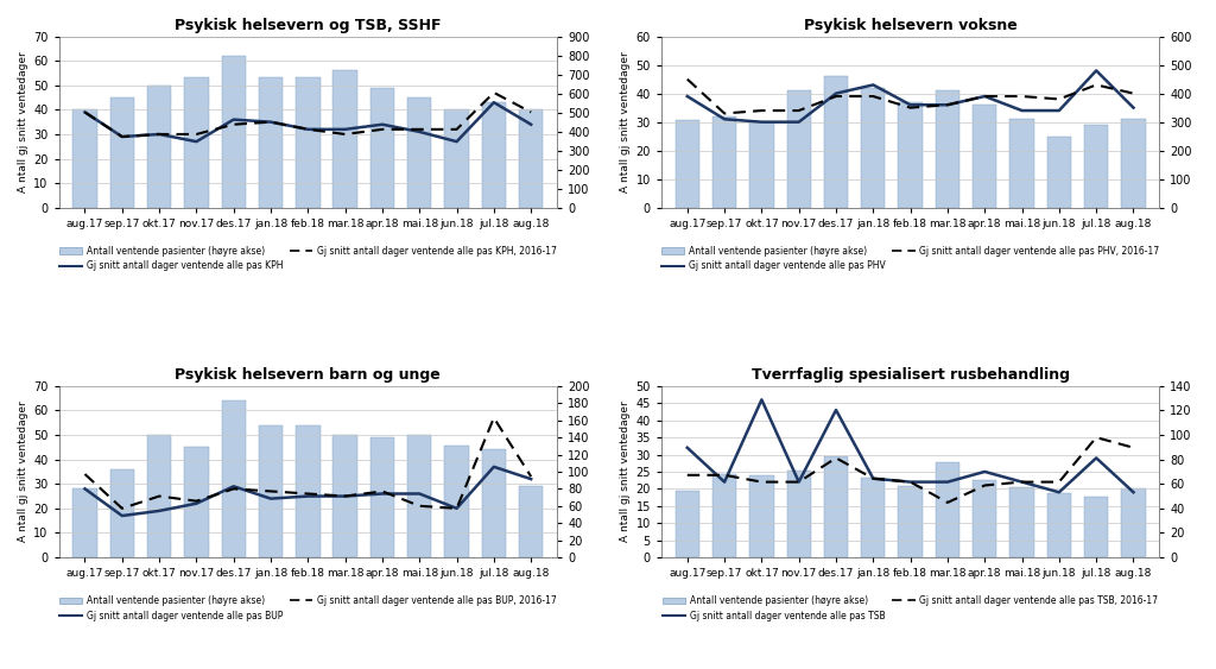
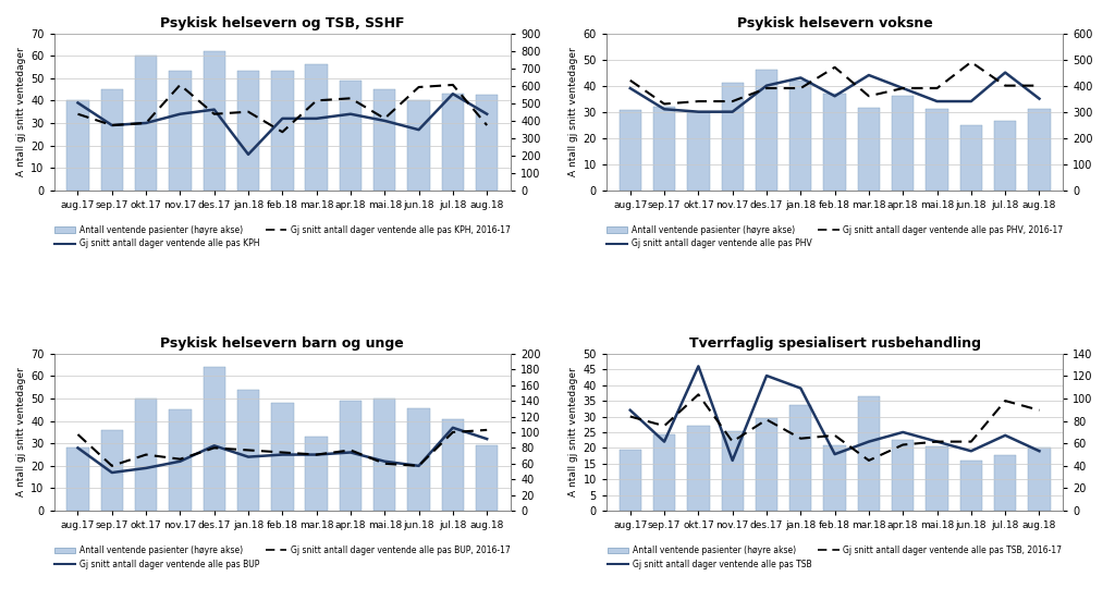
Psykisk helsevern og TSB, SSHF/Gj snitt antall dager ventende alle pas KPH, 2016-17/aug.17: 39 -> 34
Psykisk helsevern og TSB, SSHF/Antall ventende pasienter (høyre akse)/okt.17: 640 -> 770
Psykisk helsevern og TSB, SSHF/Gj snitt antall dager ventende alle pas KPH/nov.17: 27 -> 34
Psykisk helsevern og TSB, SSHF/Gj snitt antall dager ventende alle pas KPH, 2016-17/nov.17: 30 -> 47
Psykisk helsevern og TSB, SSHF/Gj snitt antall dager ventende alle pas KPH/jan.18: 35 -> 16
Psykisk helsevern og TSB, SSHF/Gj snitt antall dager ventende alle pas KPH, 2016-17/feb.18: 32 -> 26
Psykisk helsevern og TSB, SSHF/Gj snitt antall dager ventende alle pas KPH, 2016-17/mar.18: 30 -> 40
Psykisk helsevern og TSB, SSHF/Gj snitt antall dager ventende alle pas KPH, 2016-17/apr.18: 32 -> 41
Psykisk helsevern og TSB, SSHF/Gj snitt antall dager ventende alle pas KPH, 2016-17/jun.18: 32 -> 46
Psykisk helsevern og TSB, SSHF/Antall ventende pasienter (høyre akse)/aug.18: 510 -> 550
Psykisk helsevern og TSB, SSHF/Gj snitt antall dager ventende alle pas KPH, 2016-17/aug.18: 39 -> 29
Psykisk helsevern voksne/Gj snitt antall dager ventende alle pas PHV, 2016-17/aug.17: 45 -> 42
Psykisk helsevern voksne/Gj snitt antall dager ventende alle pas PHV, 2016-17/feb.18: 35 -> 47
Psykisk helsevern voksne/Antall ventende pasienter (høyre akse)/mar.18: 410 -> 315
Psykisk helsevern voksne/Gj snitt antall dager ventende alle pas PHV/mar.18: 36 -> 44
Psykisk helsevern voksne/Gj snitt antall dager ventende alle pas PHV, 2016-17/jun.18: 38 -> 49
Psykisk helsevern voksne/Antall ventende pasienter (høyre akse)/jul.18: 290 -> 265
Psykisk helsevern voksne/Gj snitt antall dager ventende alle pas PHV/jul.18: 48 -> 45
Psykisk helsevern voksne/Gj snitt antall dager ventende alle pas PHV, 2016-17/jul.18: 43 -> 40
Psykisk helsevern barn og unge/Antall ventende pasienter (høyre akse)/feb.18: 154 -> 138
Psykisk helsevern barn og unge/Antall ventende pasienter (høyre akse)/mar.18: 143 -> 94
Psykisk helsevern barn og unge/Gj snitt antall dager ventende alle pas BUP/mai.18: 26 -> 22
Psykisk helsevern barn og unge/Antall ventende pasienter (høyre akse)/jul.18: 126 -> 116
Psykisk helsevern barn og unge/Gj snitt antall dager ventende alle pas BUP, 2016-17/jul.18: 57 -> 35
Psykisk helsevern barn og unge/Gj snitt antall dager ventende alle pas BUP, 2016-17/aug.18: 33 -> 36
Tverrfaglig spesialisert rusbehandling/Gj snitt antall dager ventende alle pas TSB, 2016-17/aug.17: 24 -> 30
Tverrfaglig spesialisert rusbehandling/Gj snitt antall dager ventende alle pas TSB, 2016-17/sep.17: 24 -> 27
Tverrfaglig spesialisert rusbehandling/Antall ventende pasienter (høyre akse)/okt.17: 67 -> 76
Tverrfaglig spesialisert rusbehandling/Gj snitt antall dager ventende alle pas TSB, 2016-17/okt.17: 22 -> 37
Tverrfaglig spesialisert rusbehandling/Gj snitt antall dager ventende alle pas TSB/nov.17: 22 -> 16
Tverrfaglig spesialisert rusbehandling/Antall ventende pasienter (høyre akse)/jan.18: 65 -> 94
Tverrfaglig spesialisert rusbehandling/Gj snitt antall dager ventende alle pas TSB/jan.18: 23 -> 39
Tverrfaglig spesialisert rusbehandling/Gj snitt antall dager ventende alle pas TSB/feb.18: 22 -> 18
Tverrfaglig spesialisert rusbehandling/Gj snitt antall dager ventende alle pas TSB, 2016-17/feb.18: 22 -> 24
Tverrfaglig spesialisert rusbehandling/Antall ventende pasienter (høyre akse)/mar.18: 78 -> 102
Tverrfaglig spesialisert rusbehandling/Antall ventende pasienter (høyre akse)/jun.18: 52 -> 45
Tverrfaglig spesialisert rusbehandling/Gj snitt antall dager ventende alle pas TSB/jul.18: 29 -> 24
